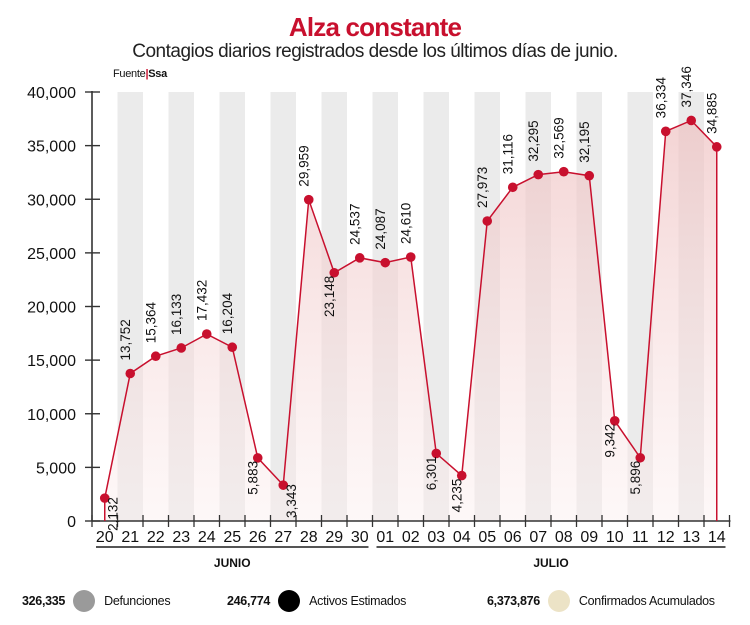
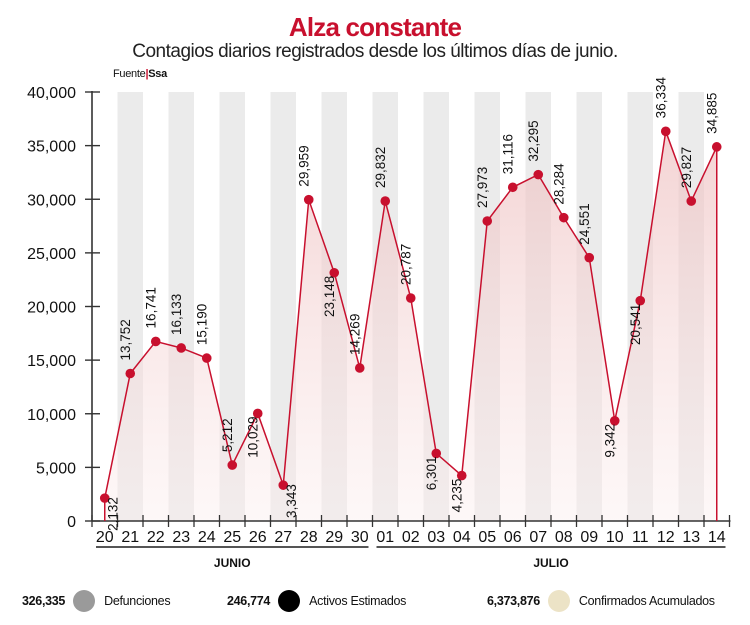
22: 15,364 -> 16,741
24: 17,432 -> 15,190
25: 16,204 -> 5,212
26: 5,883 -> 10,029
30: 24,537 -> 14,269
01: 24,087 -> 29,832
02: 24,610 -> 20,787
08: 32,569 -> 28,284
09: 32,195 -> 24,551
11: 5,896 -> 20,541
13: 37,346 -> 29,827
